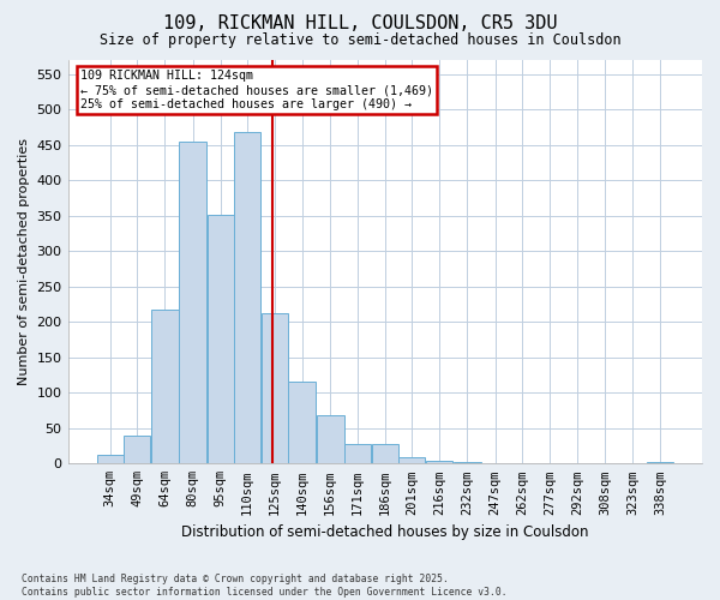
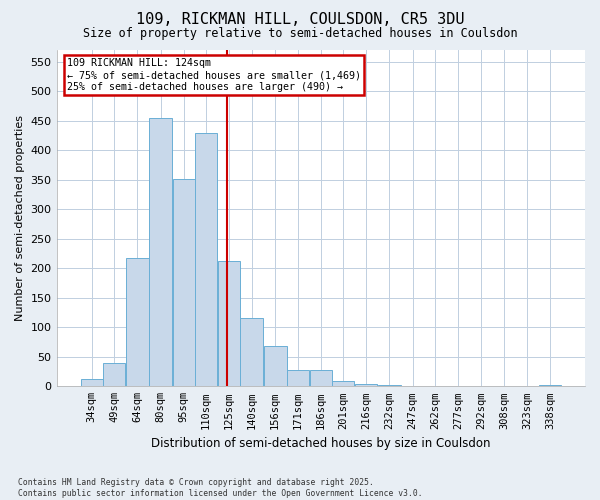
110sqm: 468 -> 430
